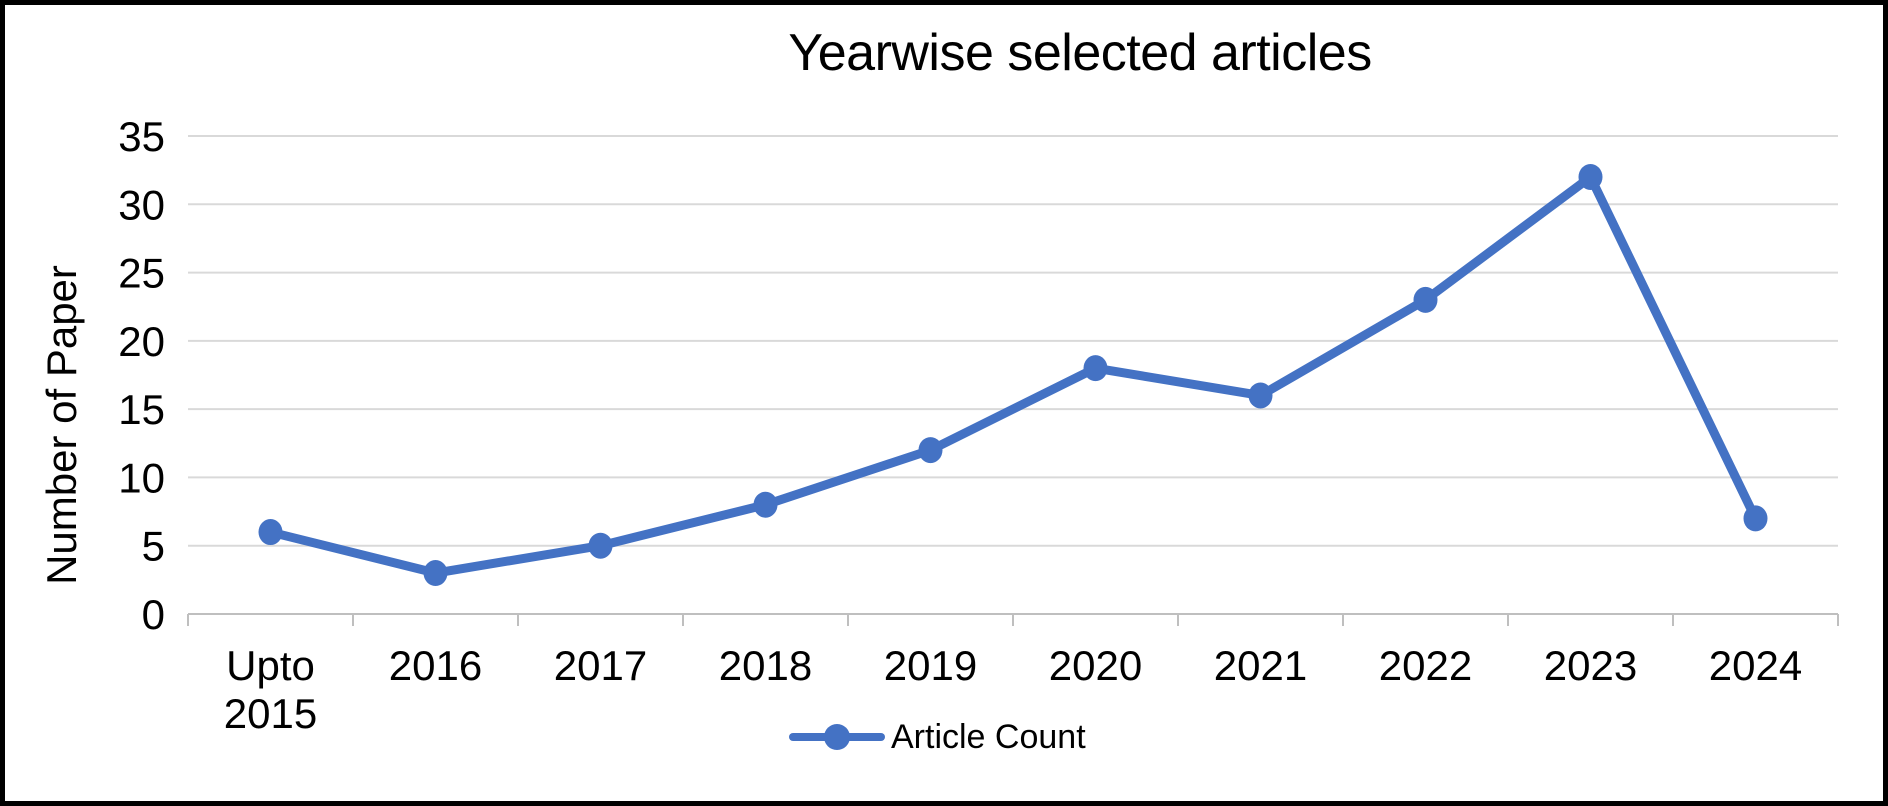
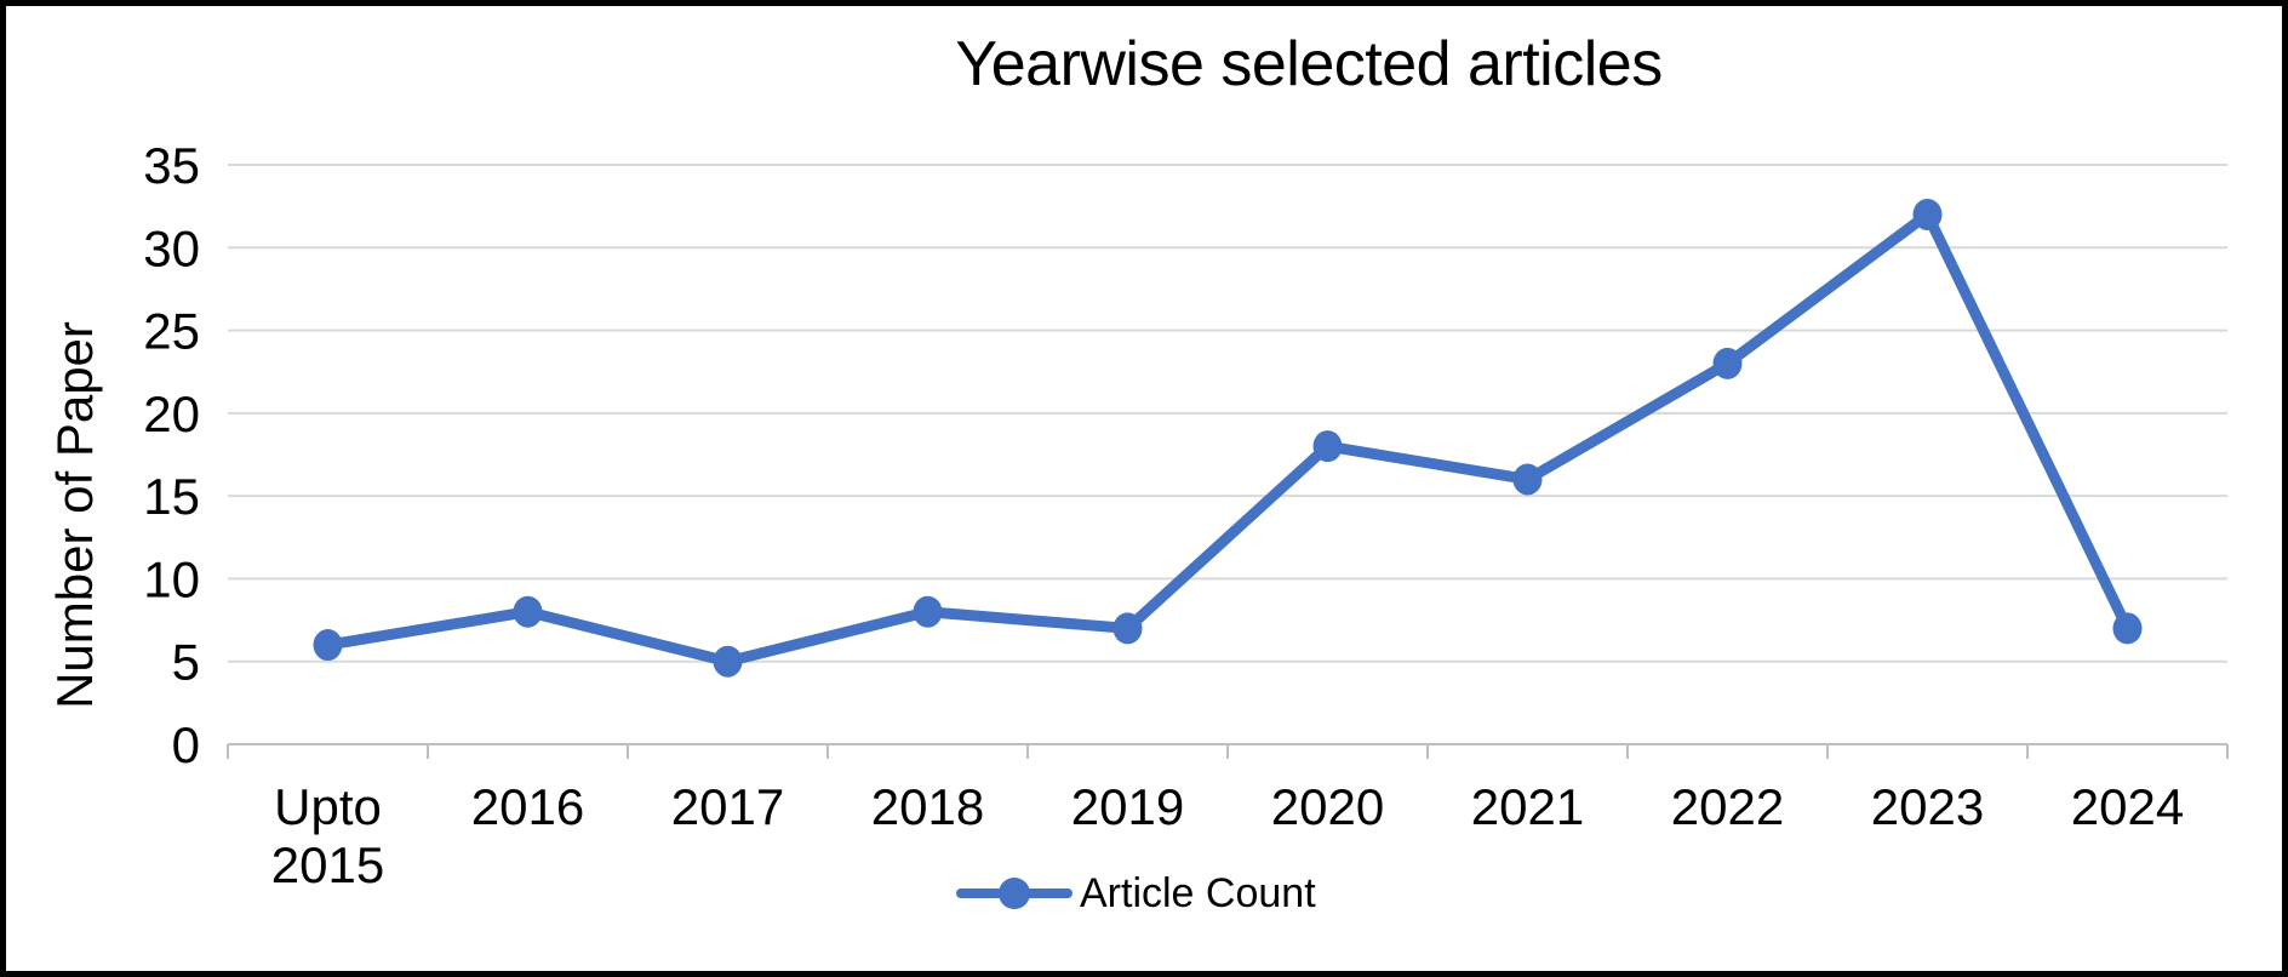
2016: 3 -> 8
2019: 12 -> 7
